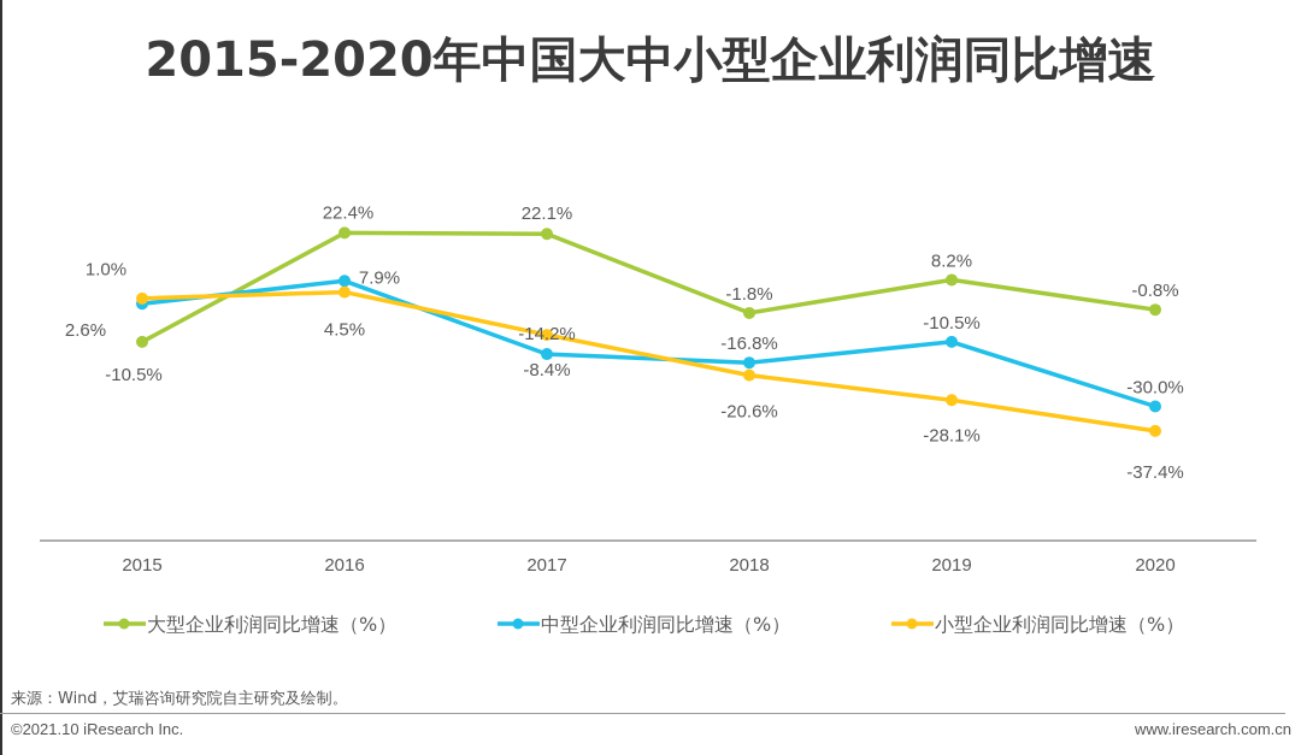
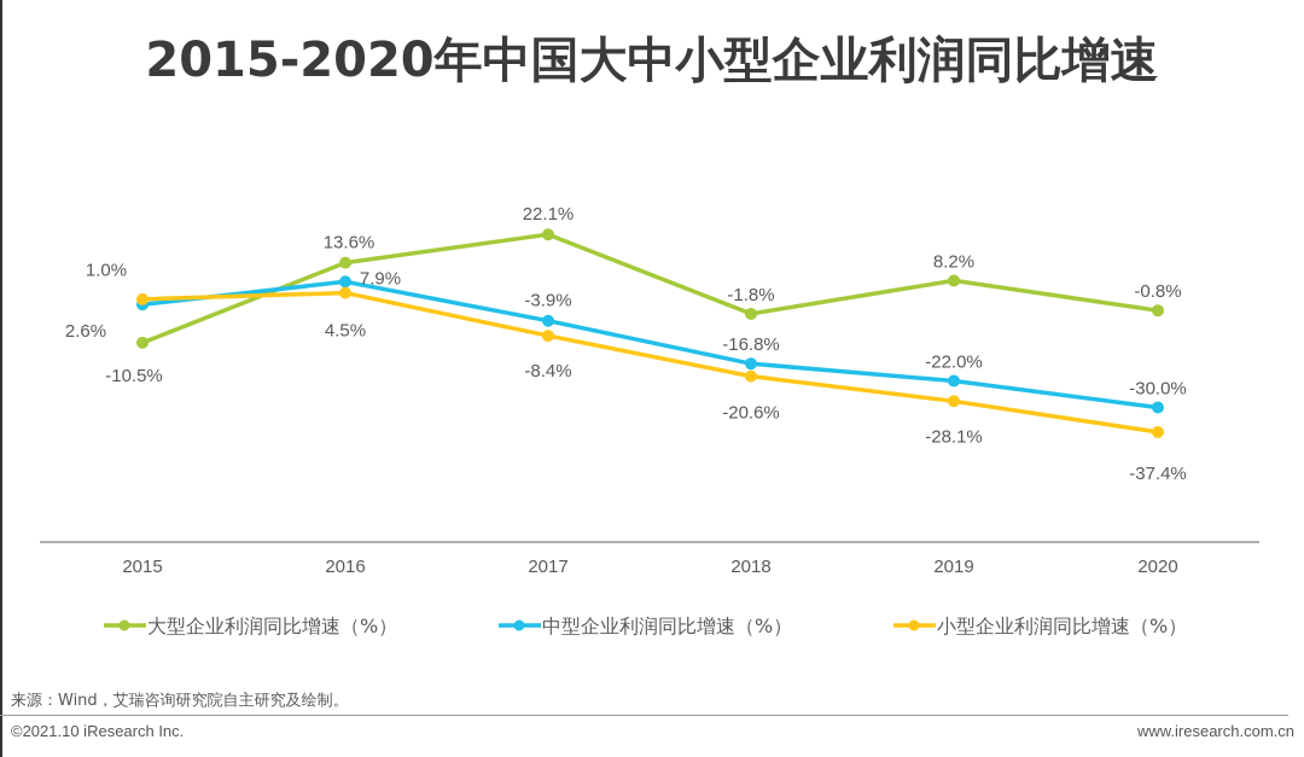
大型企业利润同比增速（%）/2016: 22.4% -> 13.6%
中型企业利润同比增速（%）/2017: -14.2% -> -3.9%
中型企业利润同比增速（%）/2019: -10.5% -> -22.0%
